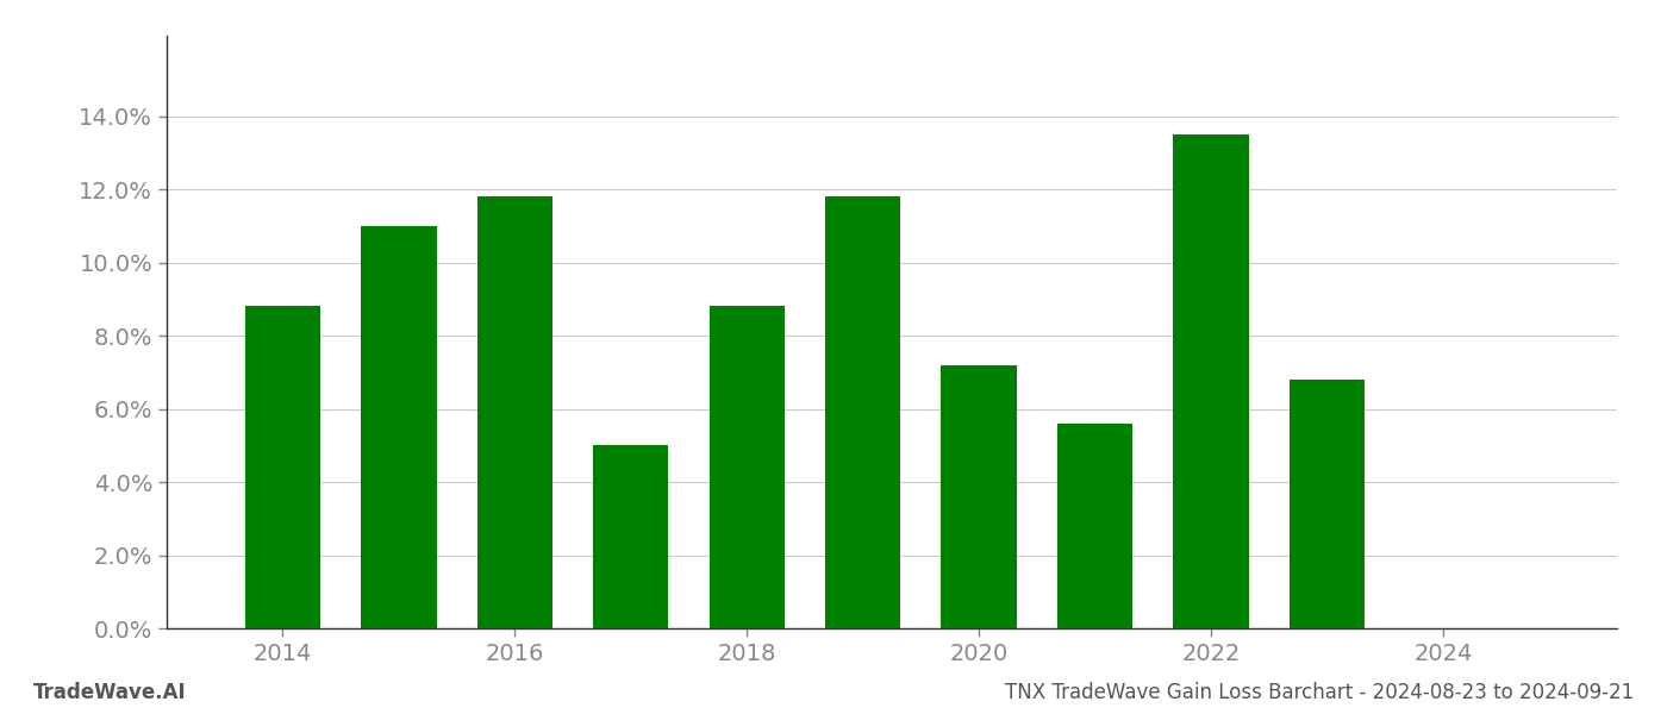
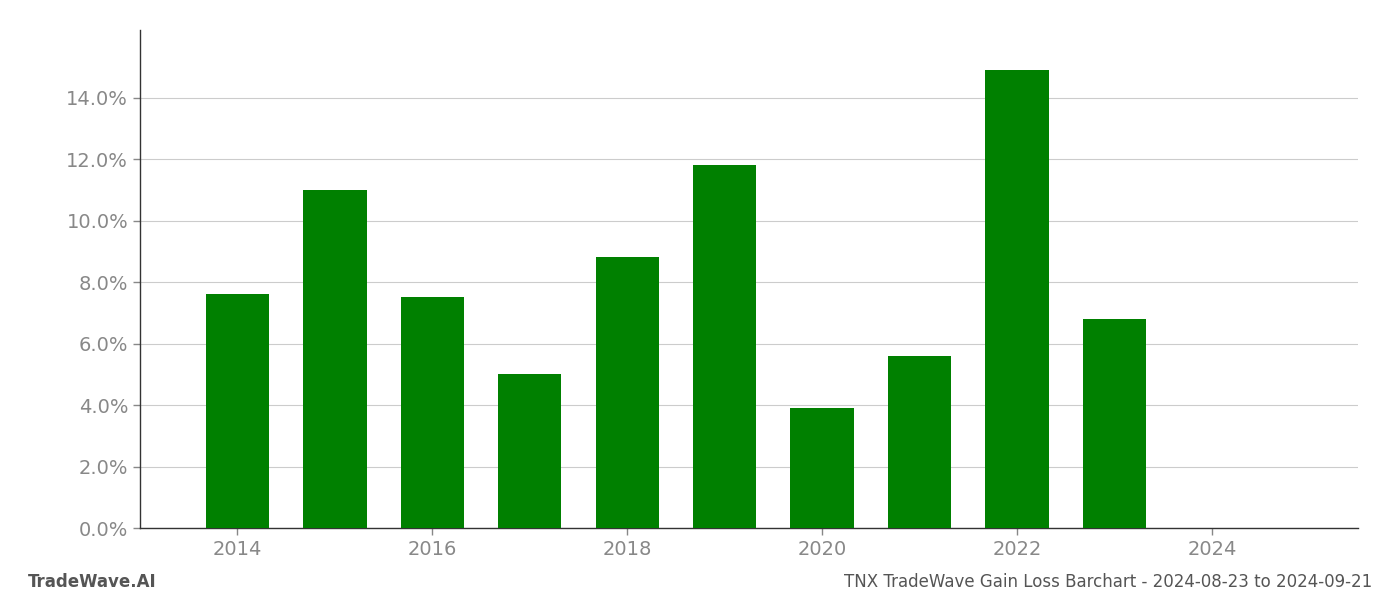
2014: 8.8% -> 7.6%
2016: 11.8% -> 7.5%
2020: 7.2% -> 3.9%
2022: 13.5% -> 14.9%
